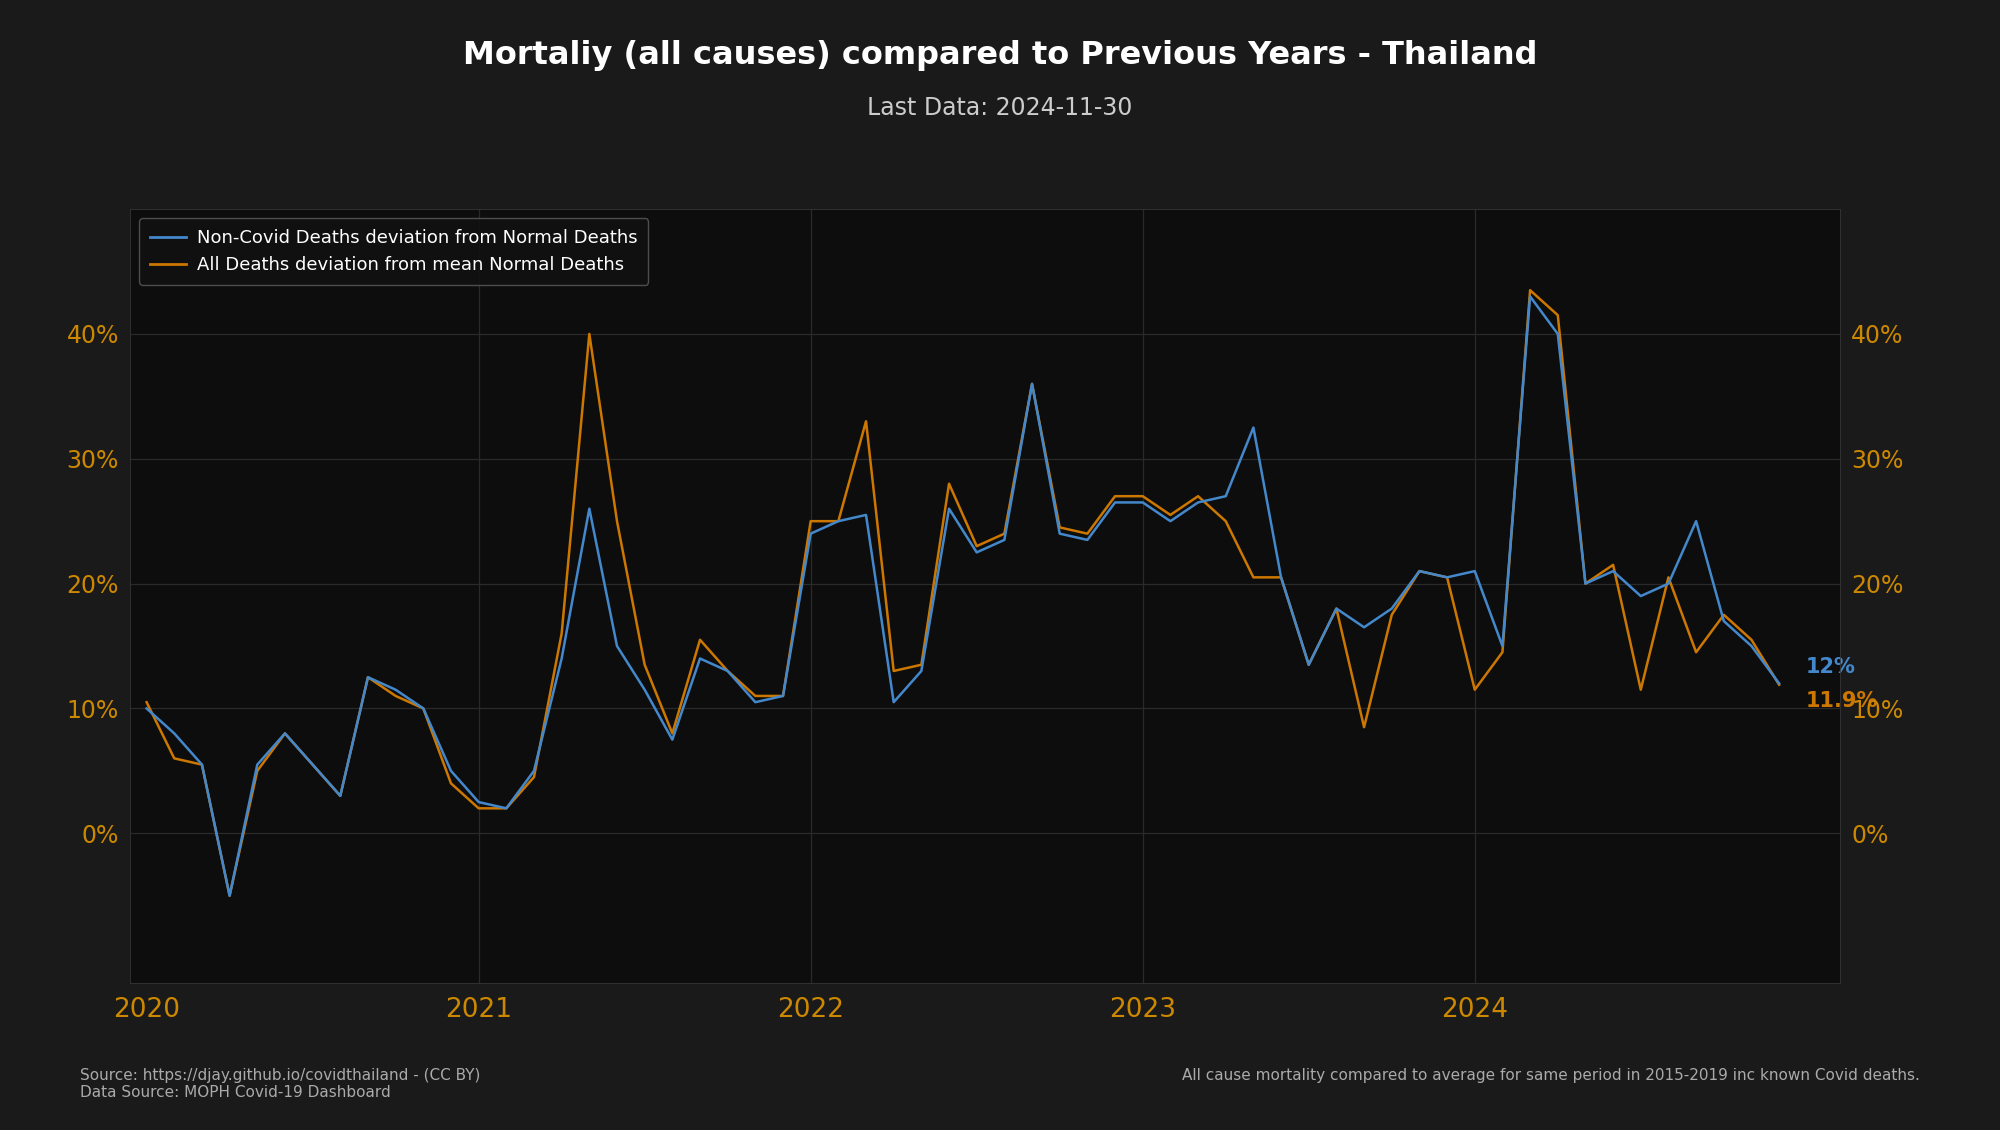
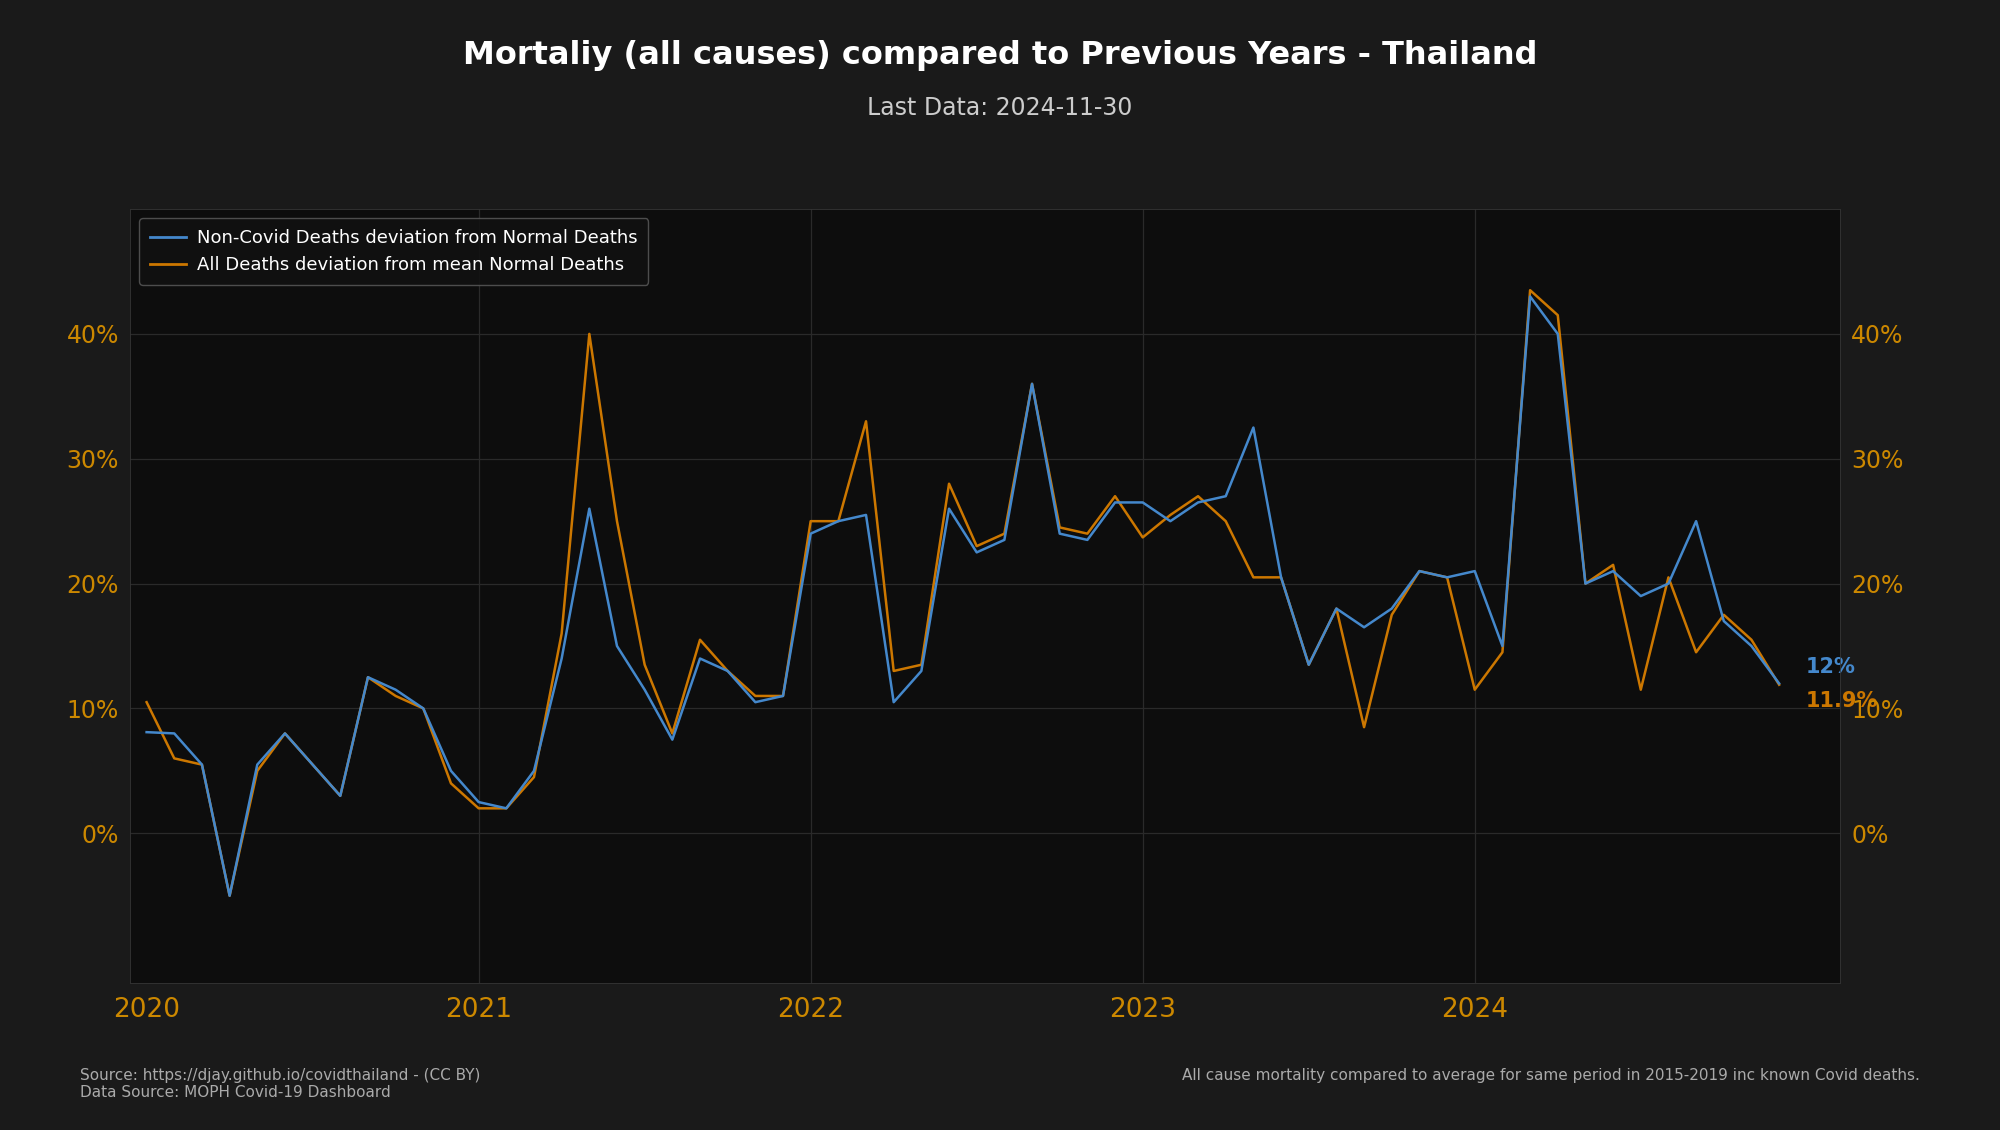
Non-Covid Deaths deviation from Normal Deaths/2020: 10.0% -> 8.1%
All Deaths deviation from mean Normal Deaths/2023: 27.0% -> 23.7%
